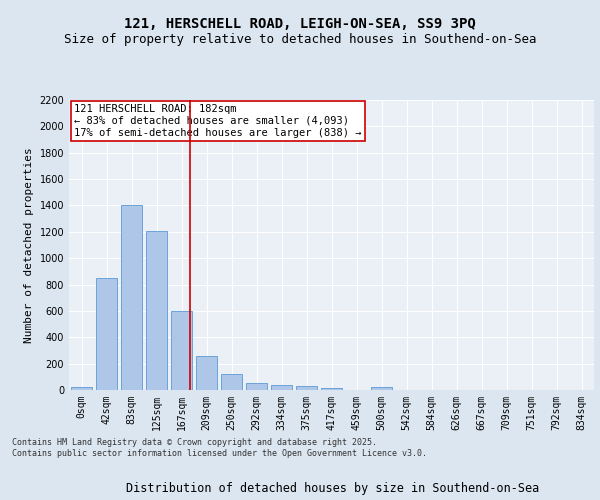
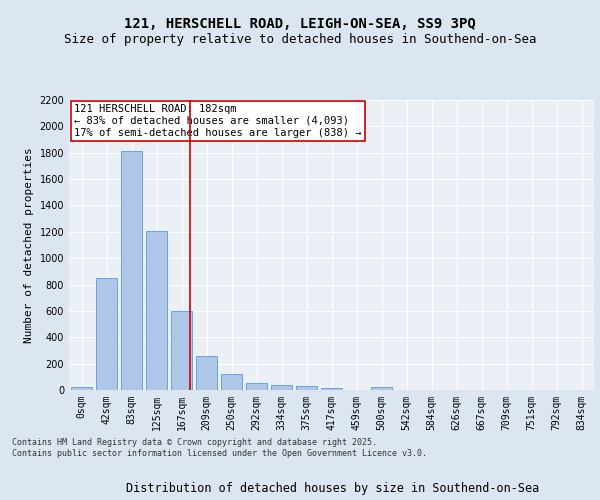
83sqm: 1400 -> 1810
